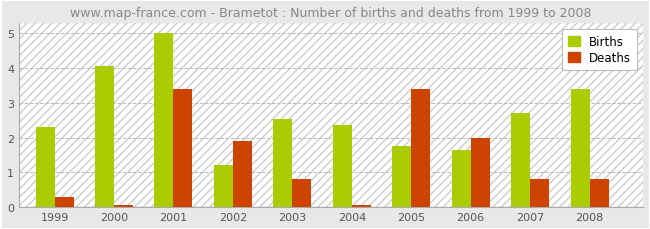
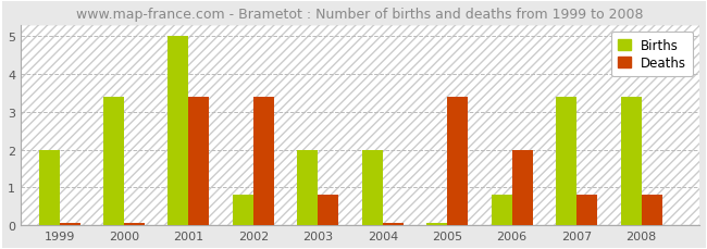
Births/1999: 2.30 -> 2.00
Deaths/1999: 0.30 -> 0.05
Births/2000: 4.05 -> 3.40
Births/2002: 1.20 -> 0.80
Deaths/2002: 1.90 -> 3.40
Births/2003: 2.55 -> 2.00
Births/2004: 2.35 -> 2.00
Births/2005: 1.75 -> 0.05
Births/2006: 1.65 -> 0.80
Births/2007: 2.70 -> 3.40
